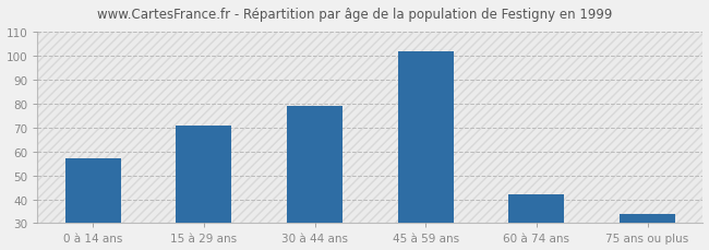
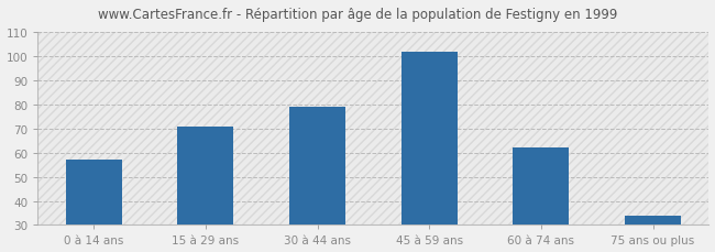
60 à 74 ans: 42 -> 62
